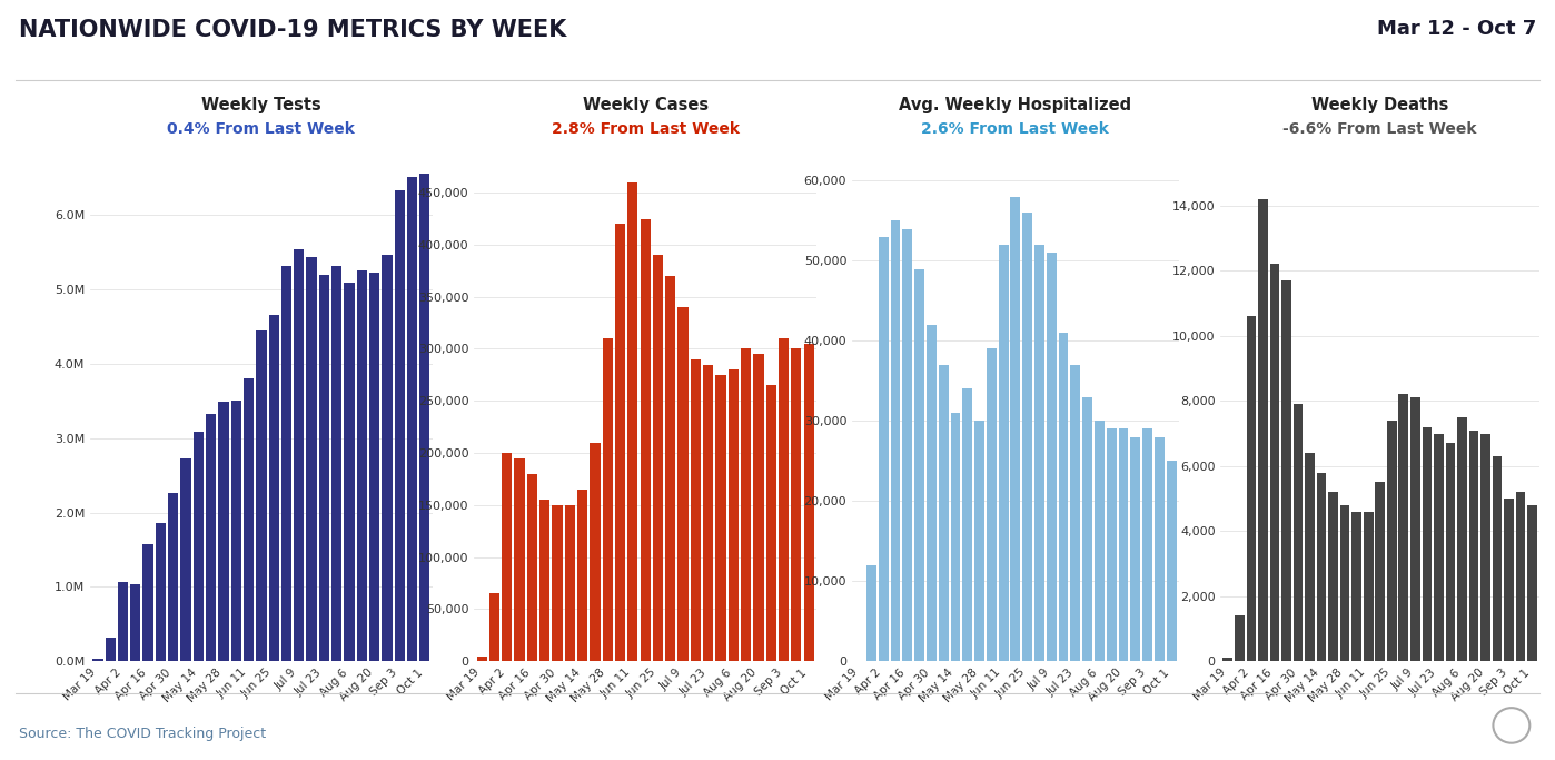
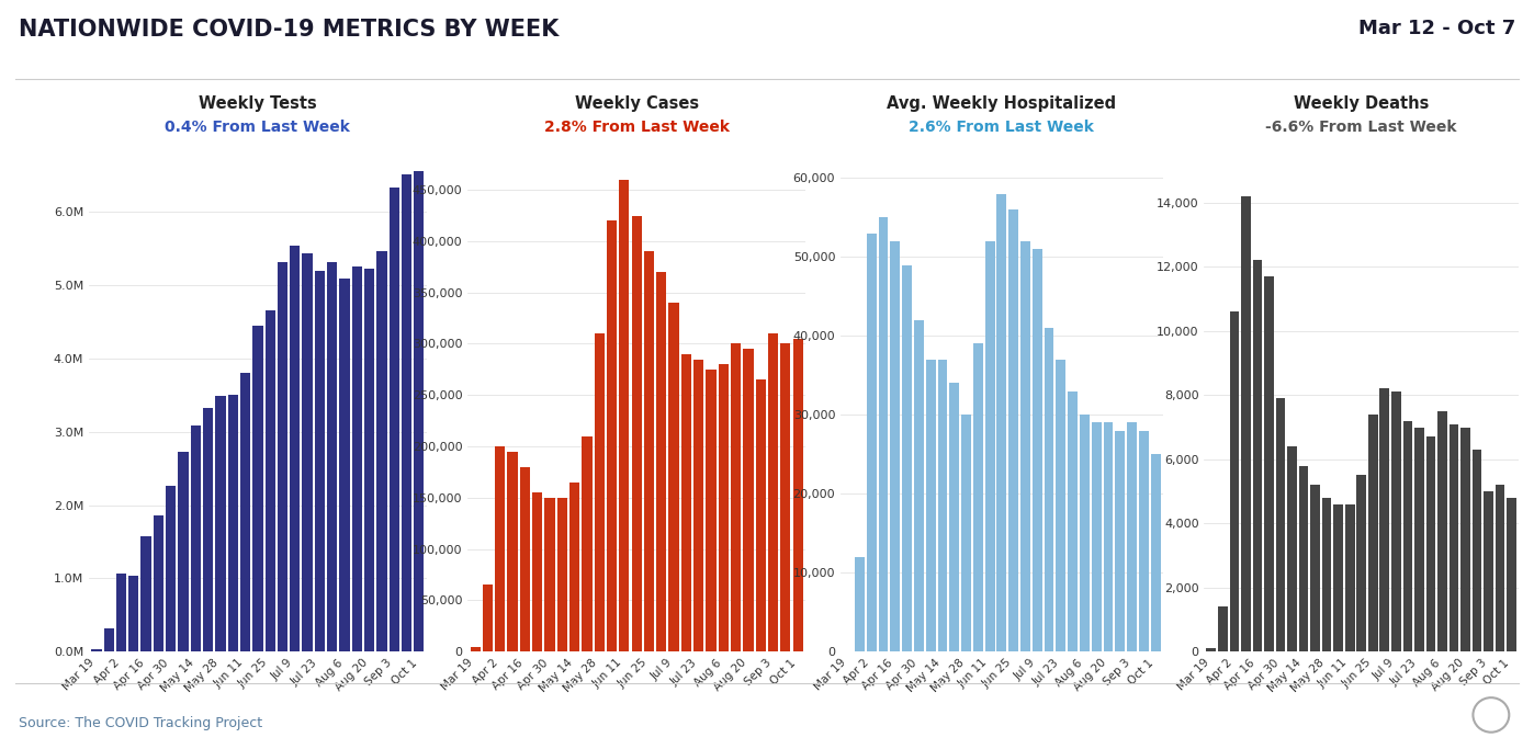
Avg. Weekly Hospitalized/Apr 16: 54,000 -> 52,000
Avg. Weekly Hospitalized/May 14: 31,000 -> 37,000
